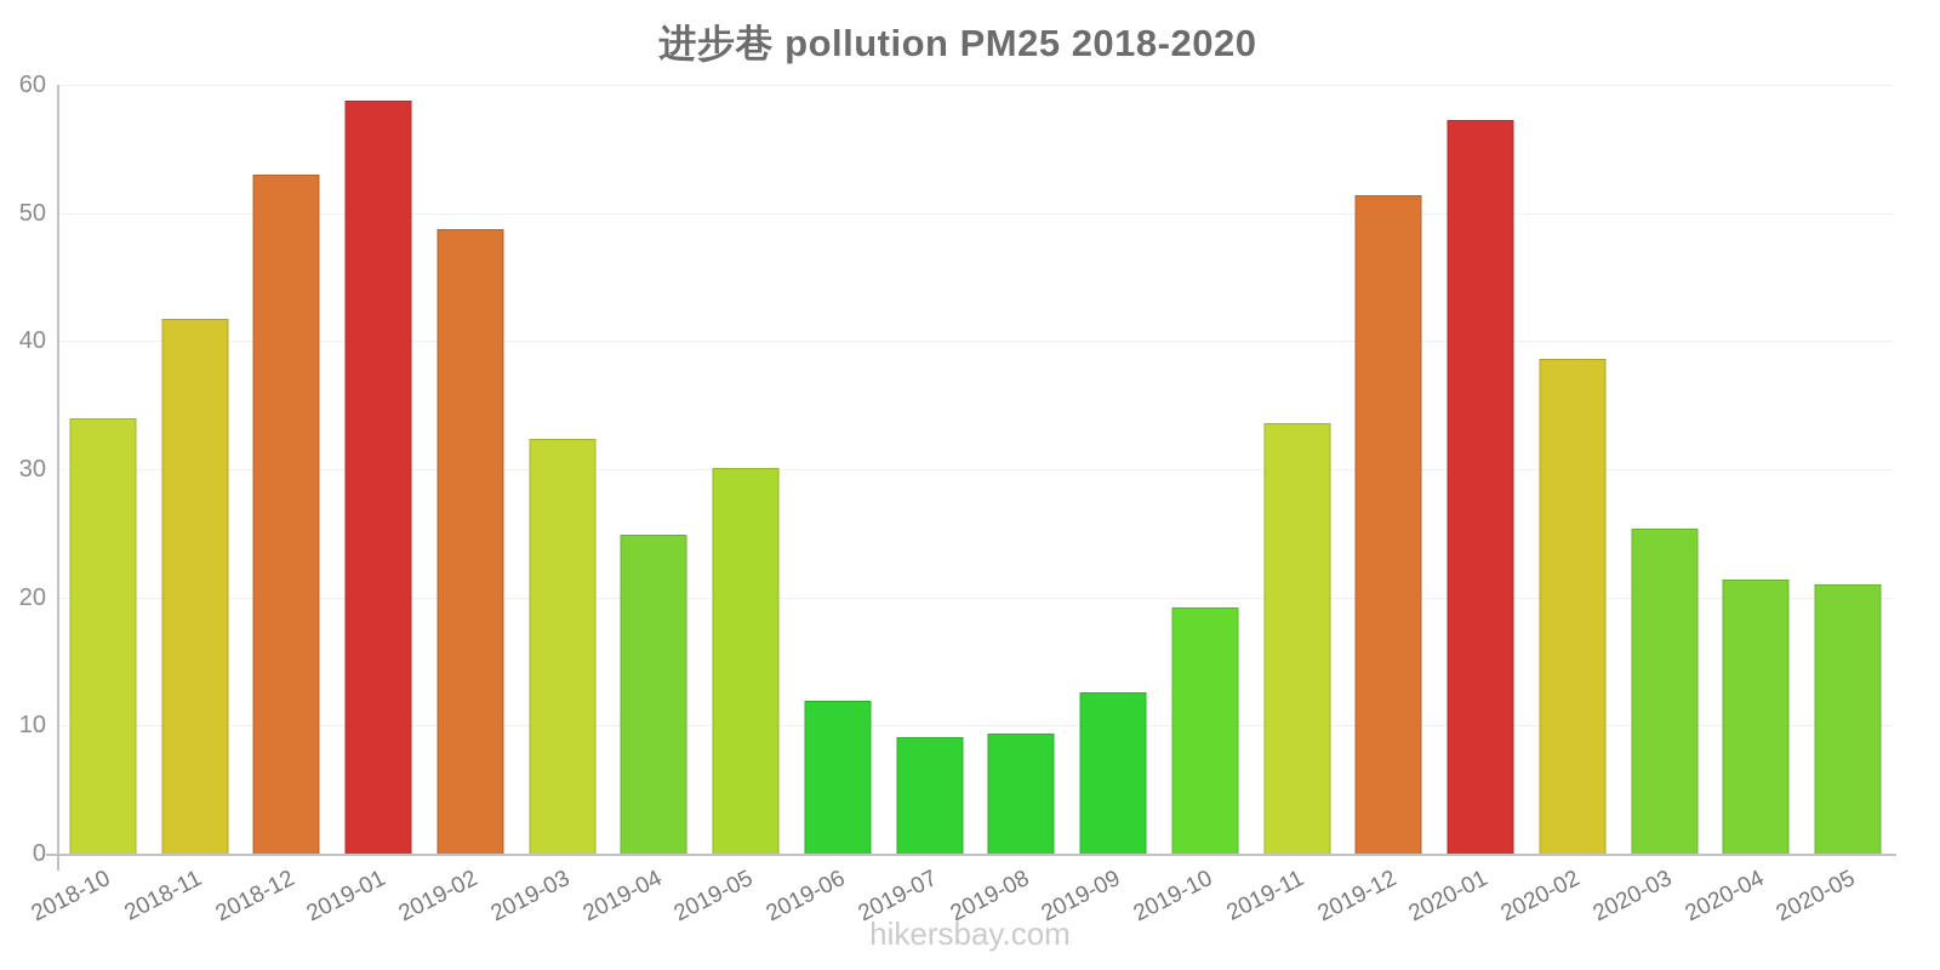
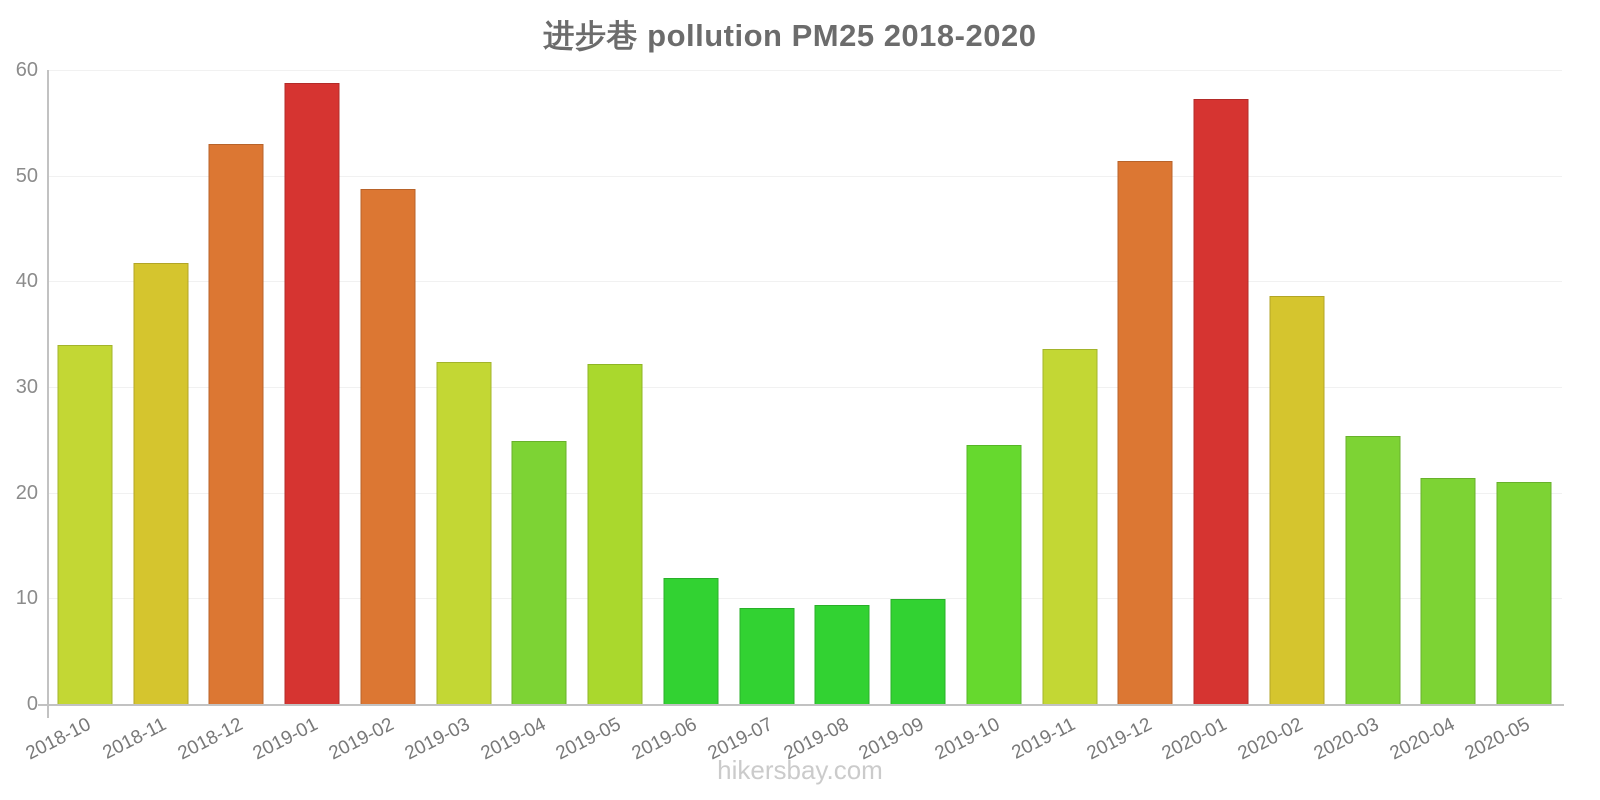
2019-05: 30.1 -> 32.2
2019-09: 12.6 -> 9.9
2019-10: 19.2 -> 24.5
